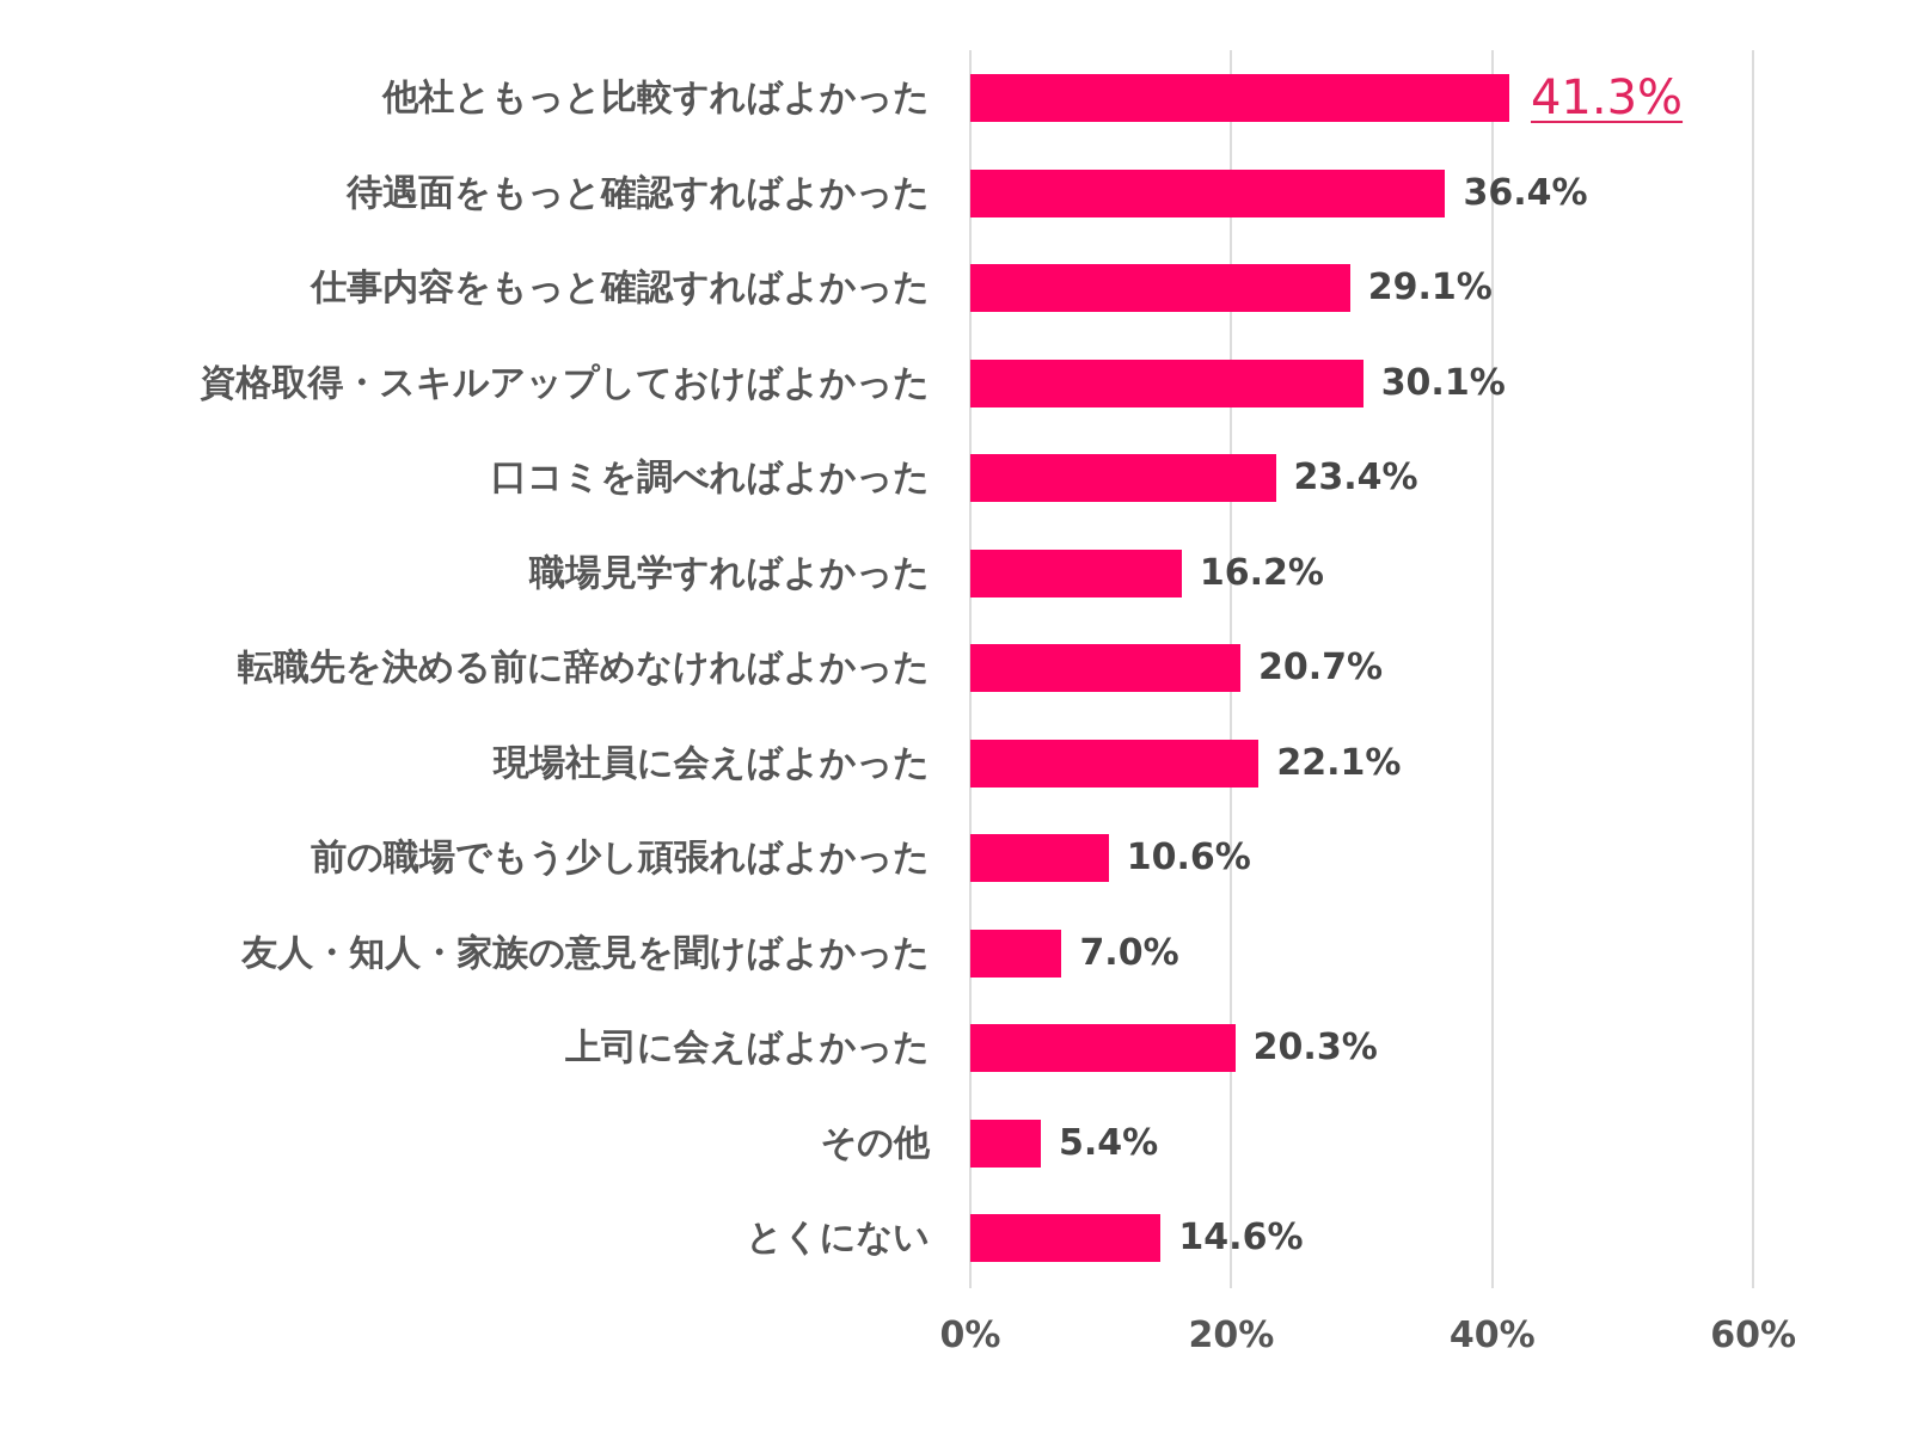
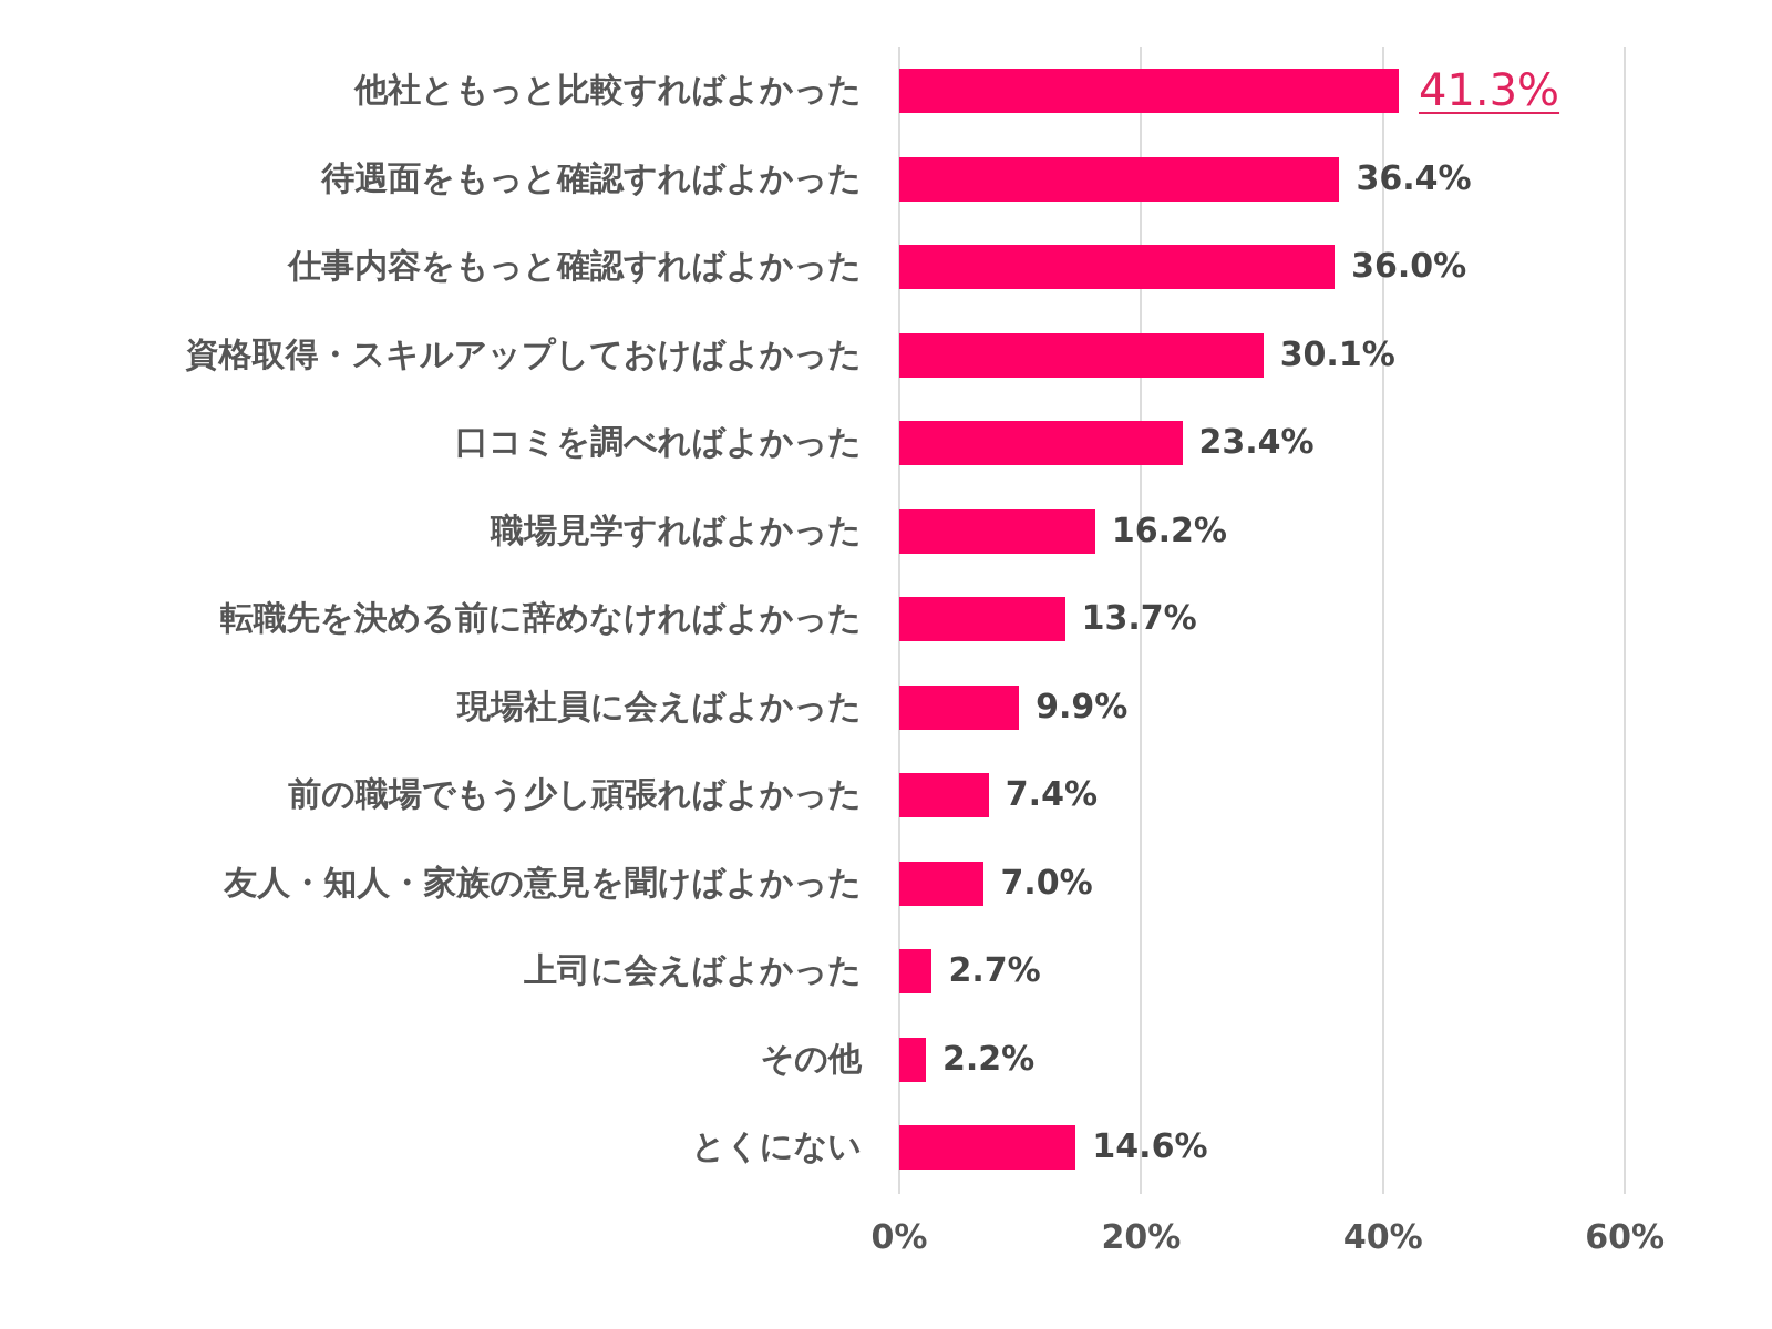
仕事内容をもっと確認すればよかった: 29.1% -> 36.0%
転職先を決める前に辞めなければよかった: 20.7% -> 13.7%
現場社員に会えばよかった: 22.1% -> 9.9%
前の職場でもう少し頑張ればよかった: 10.6% -> 7.4%
上司に会えばよかった: 20.3% -> 2.7%
その他: 5.4% -> 2.2%
